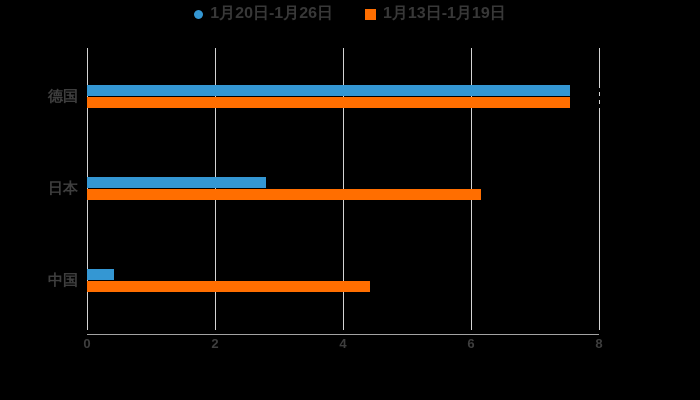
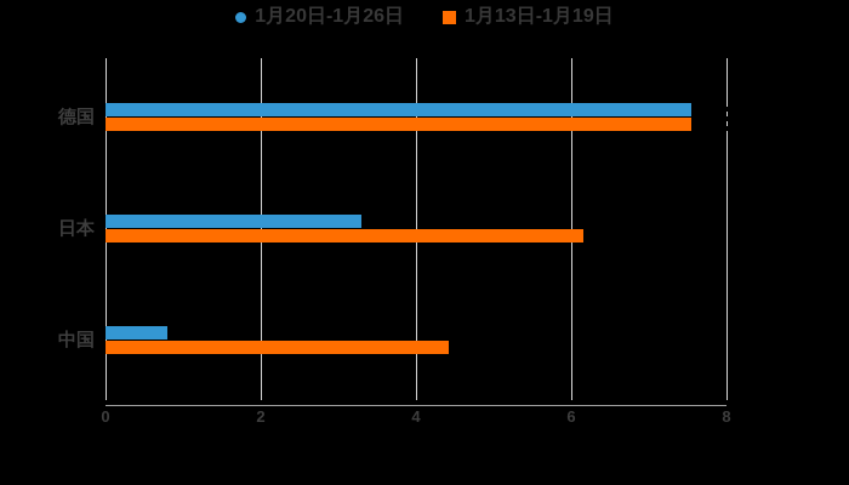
1月20日-1月26日/日本: 2.8 -> 3.3
1月20日-1月26日/中国: 0.4 -> 0.8
